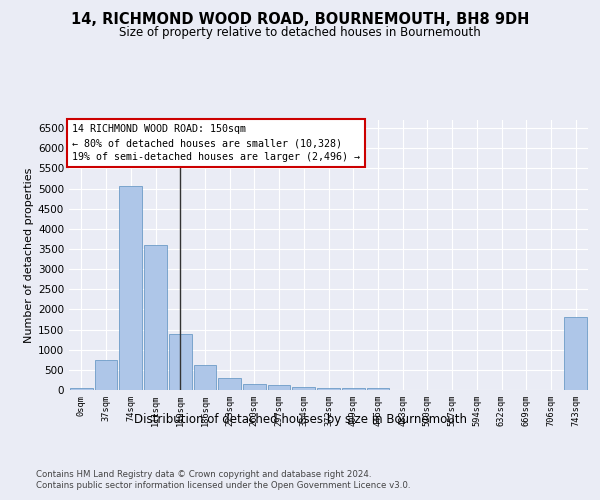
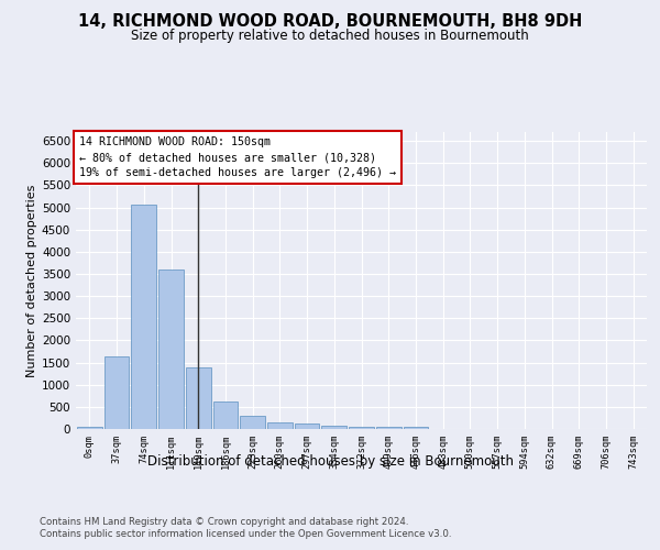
37sqm: 750 -> 1650
743sqm: 1800 -> 0
